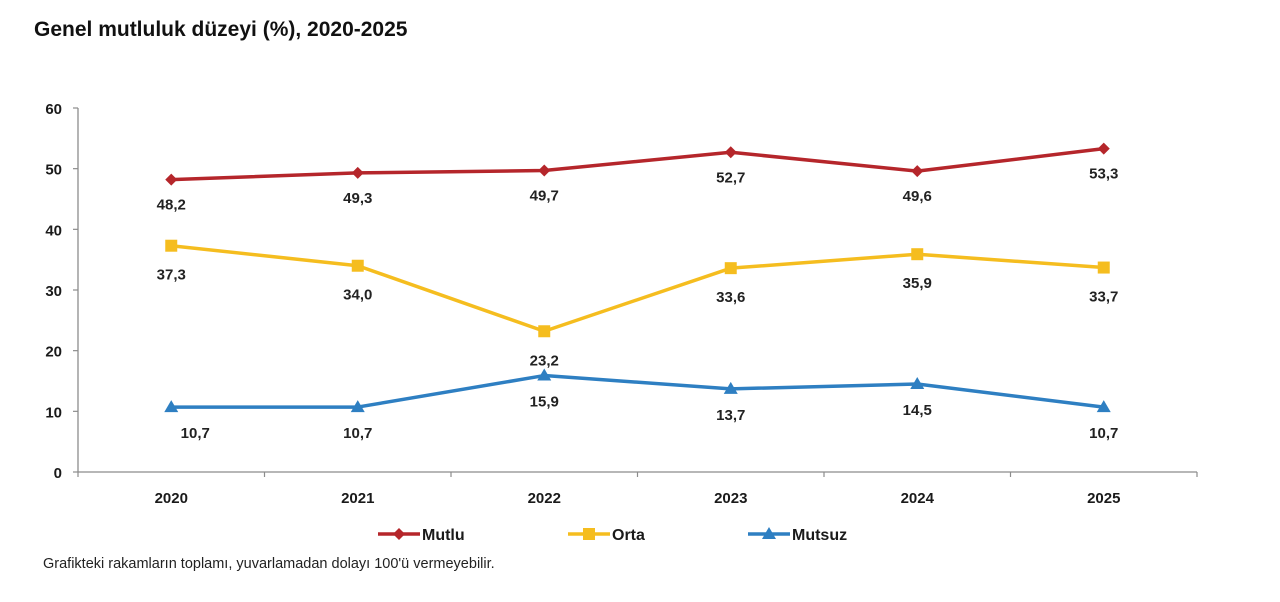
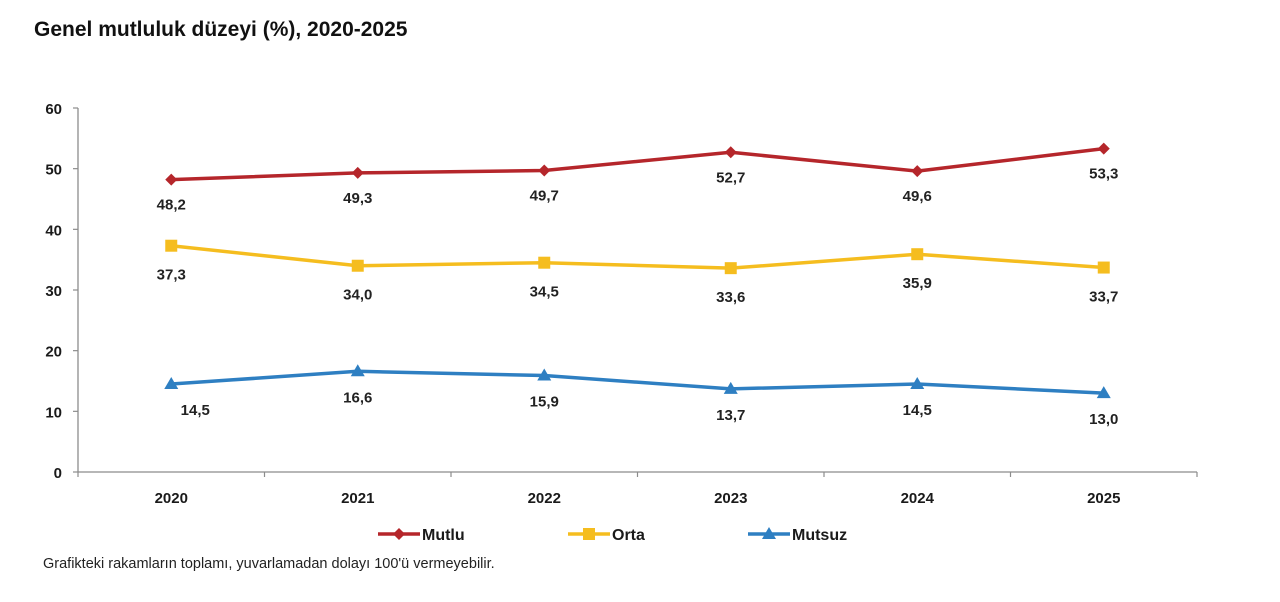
Mutsuz/2020: 10,7 -> 14,5
Mutsuz/2021: 10,7 -> 16,6
Orta/2022: 23,2 -> 34,5
Mutsuz/2025: 10,7 -> 13,0
